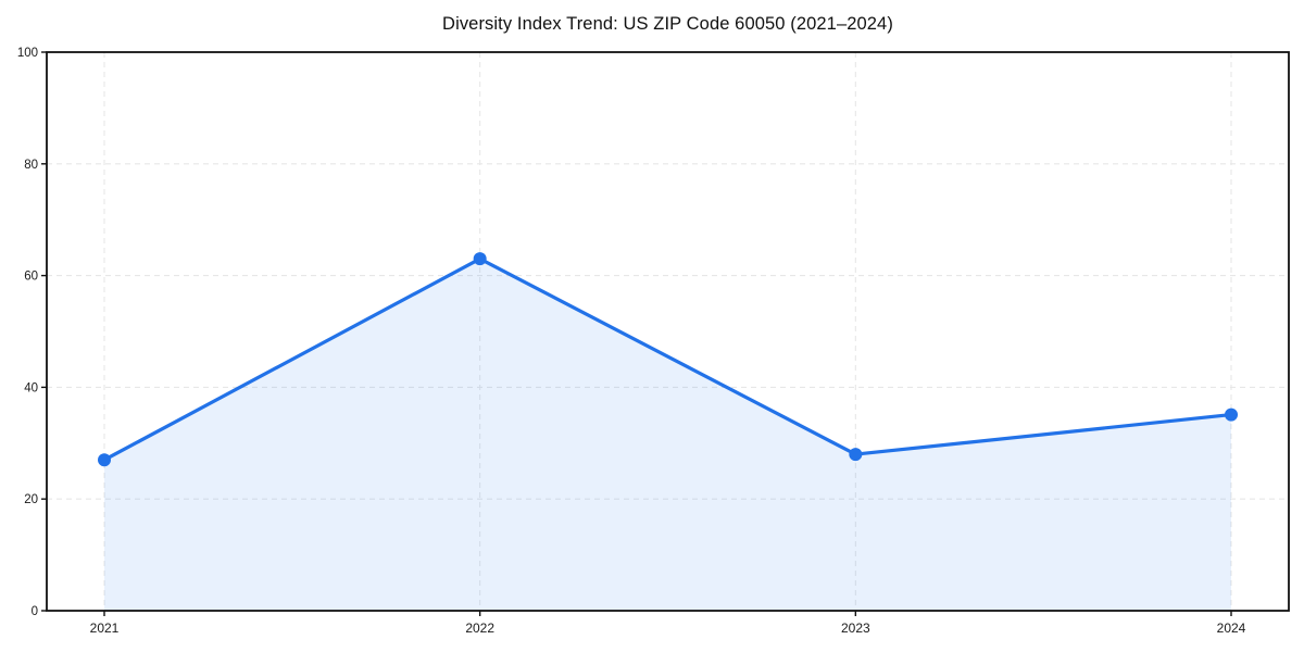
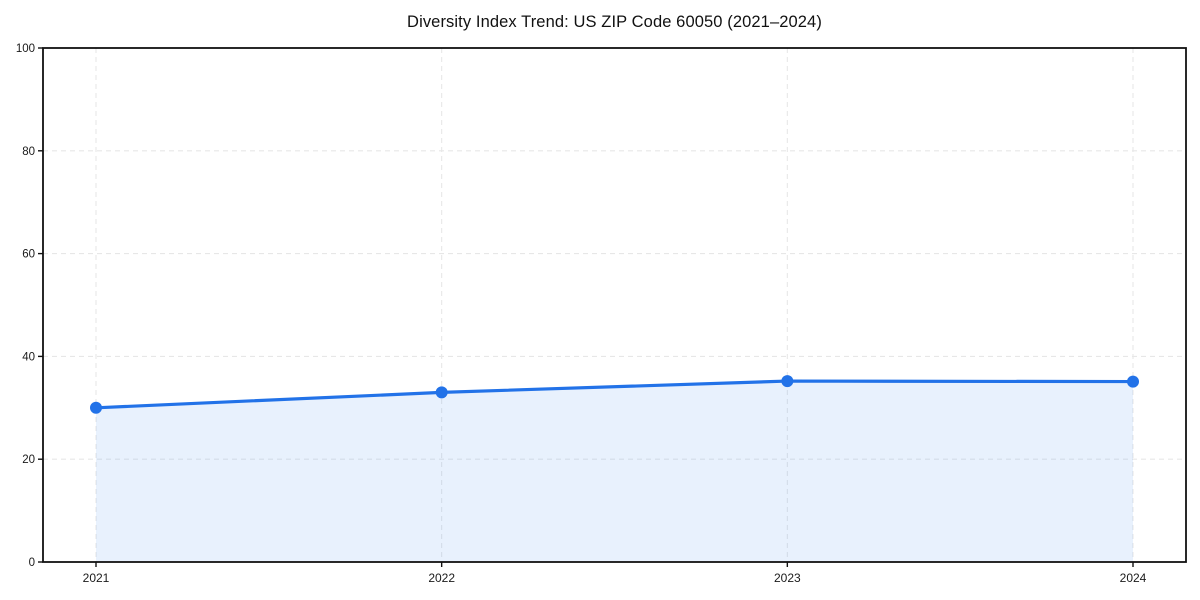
2021: 27 -> 30
2022: 63 -> 33
2023: 28 -> 35
